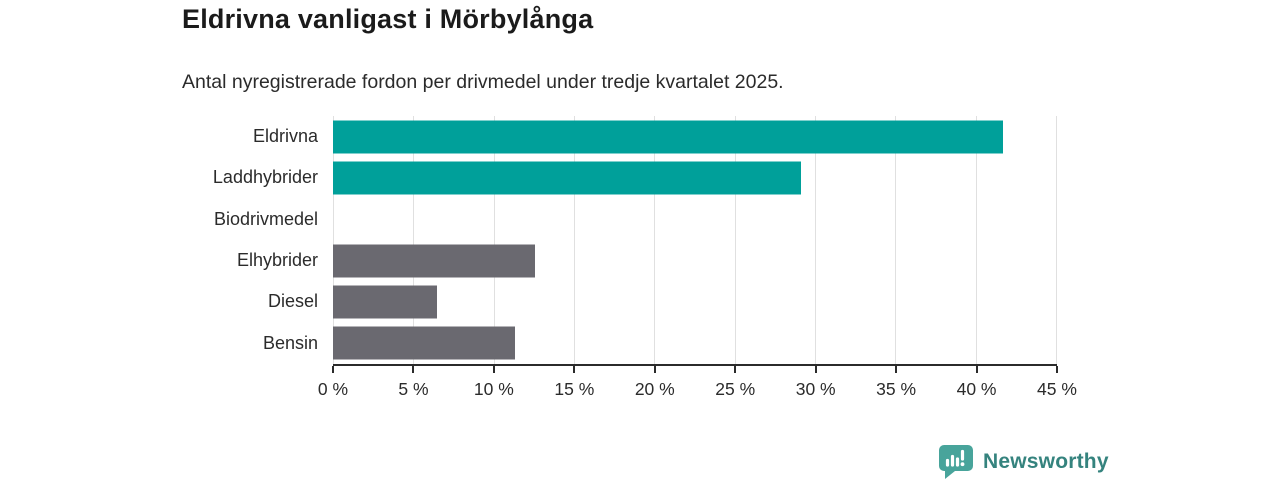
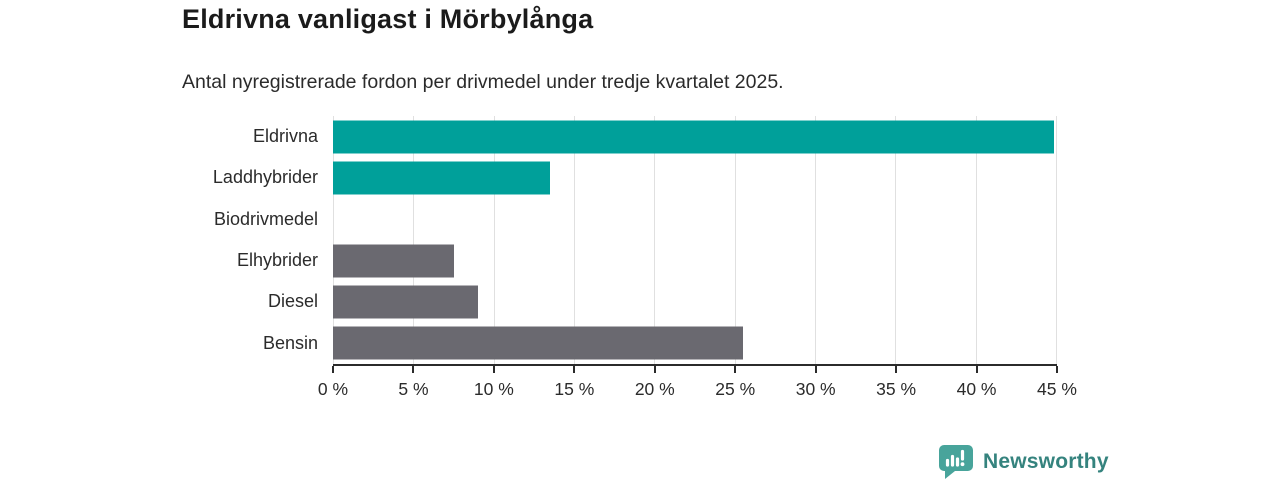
Eldrivna: 41.7% -> 44.9%
Laddhybrider: 29.1% -> 13.5%
Elhybrider: 12.6% -> 7.5%
Diesel: 6.5% -> 9.0%
Bensin: 11.3% -> 25.5%
